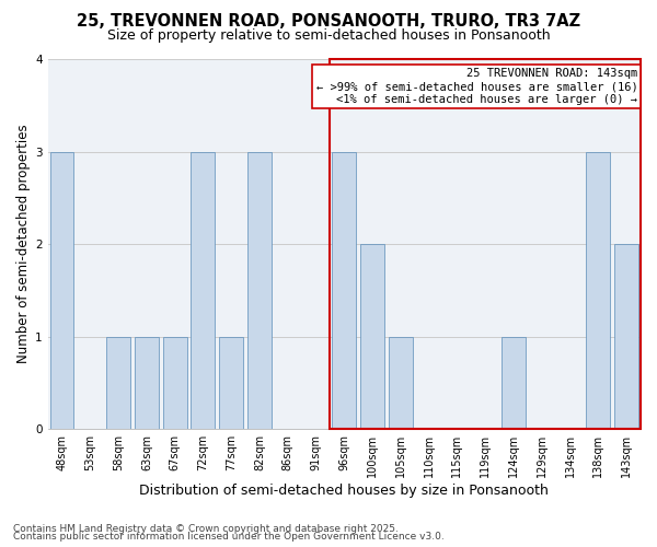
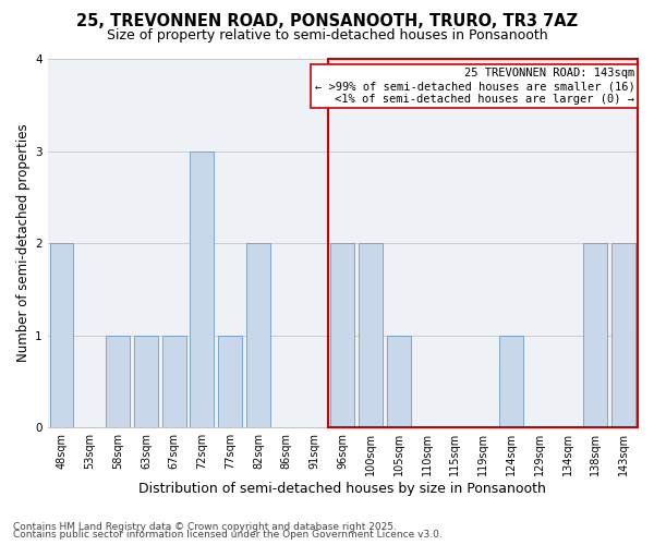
48sqm: 3 -> 2
82sqm: 3 -> 2
96sqm: 3 -> 2
138sqm: 3 -> 2
